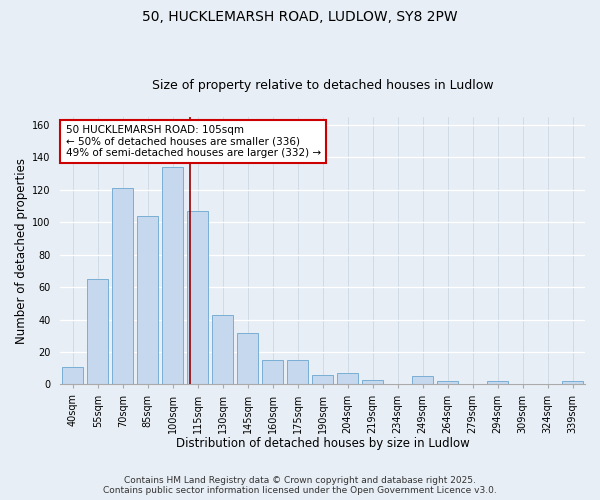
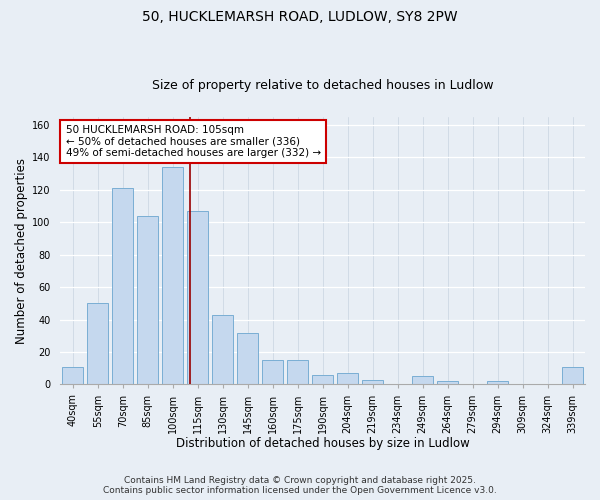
55sqm: 65 -> 50
339sqm: 2 -> 11
